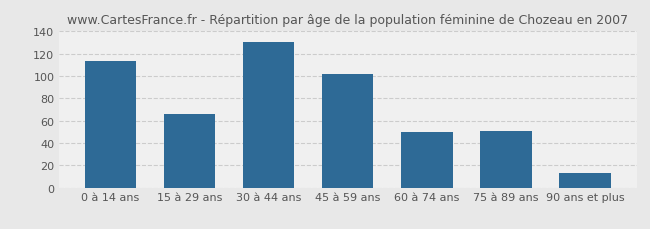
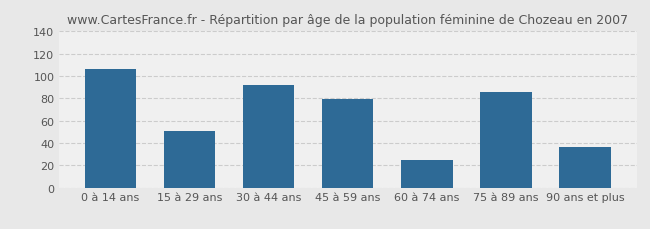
0 à 14 ans: 113 -> 106
15 à 29 ans: 66 -> 51
30 à 44 ans: 130 -> 92
45 à 59 ans: 102 -> 79
60 à 74 ans: 50 -> 25
75 à 89 ans: 51 -> 86
90 ans et plus: 13 -> 36
